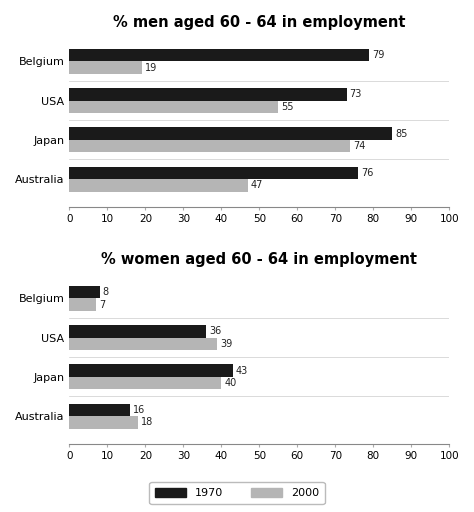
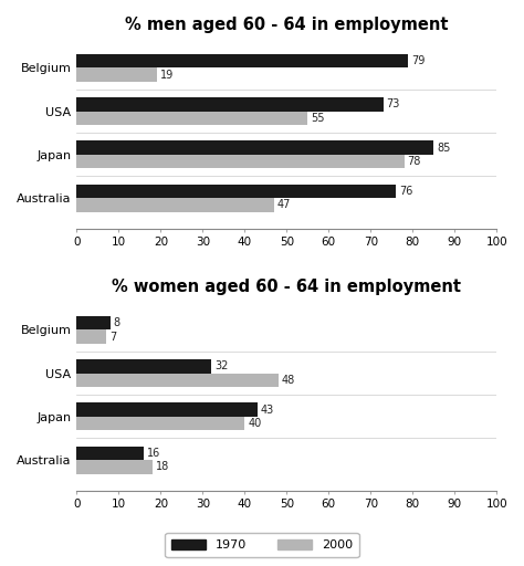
% men aged 60 - 64 in employment/2000/Japan: 74 -> 78
% women aged 60 - 64 in employment/1970/USA: 36 -> 32
% women aged 60 - 64 in employment/2000/USA: 39 -> 48
